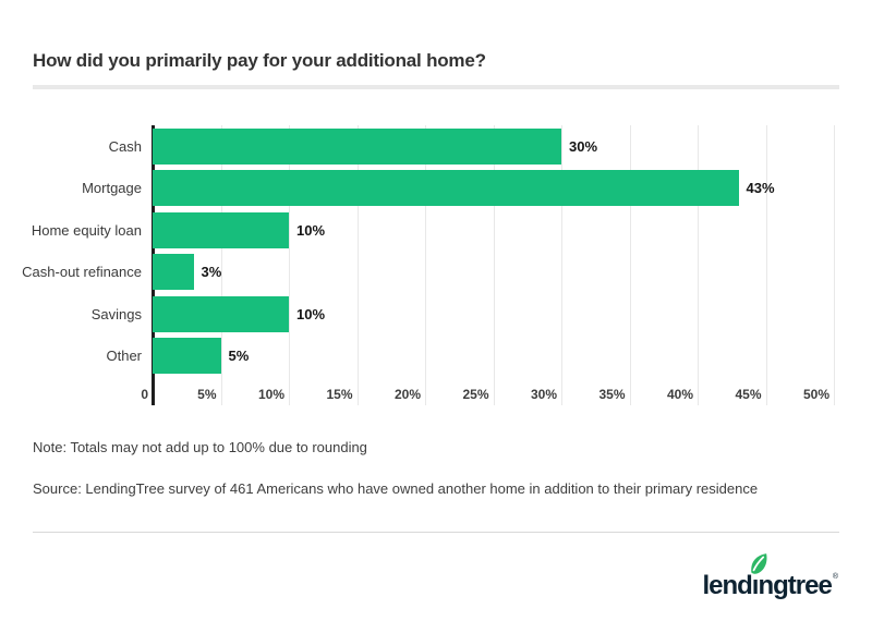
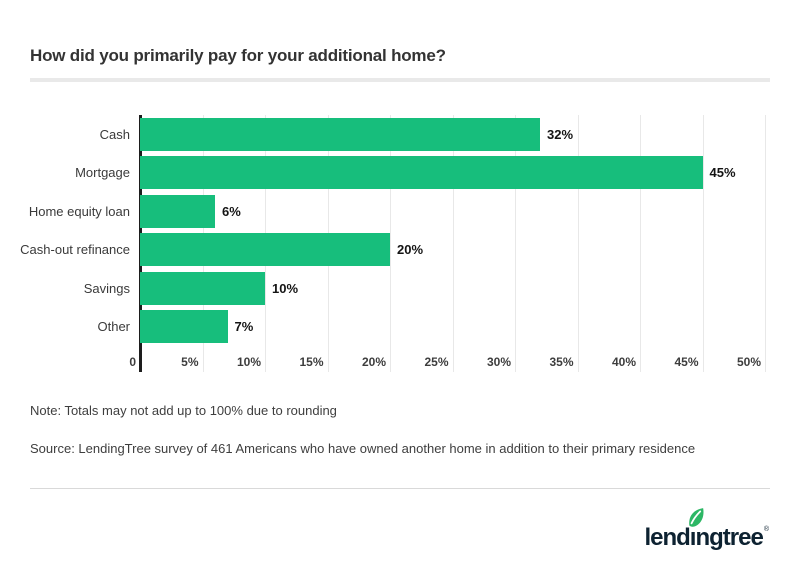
Cash: 30% -> 32%
Mortgage: 43% -> 45%
Home equity loan: 10% -> 6%
Cash-out refinance: 3% -> 20%
Other: 5% -> 7%
